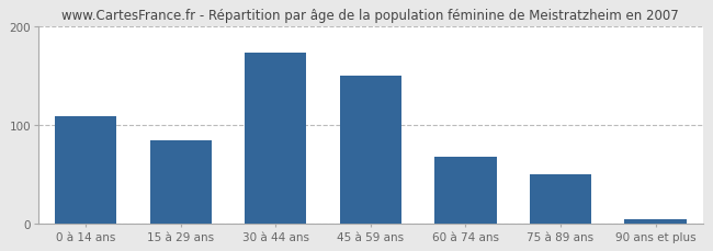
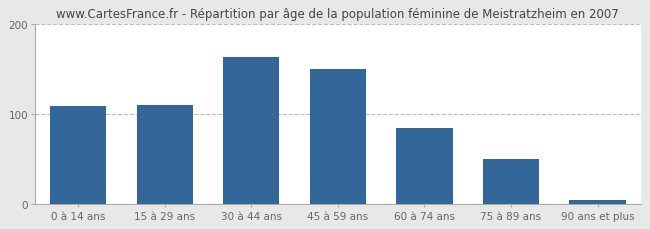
15 à 29 ans: 84 -> 110
30 à 44 ans: 174 -> 163
60 à 74 ans: 68 -> 84
